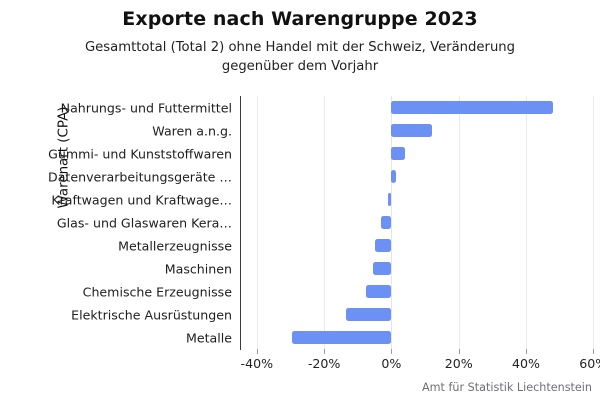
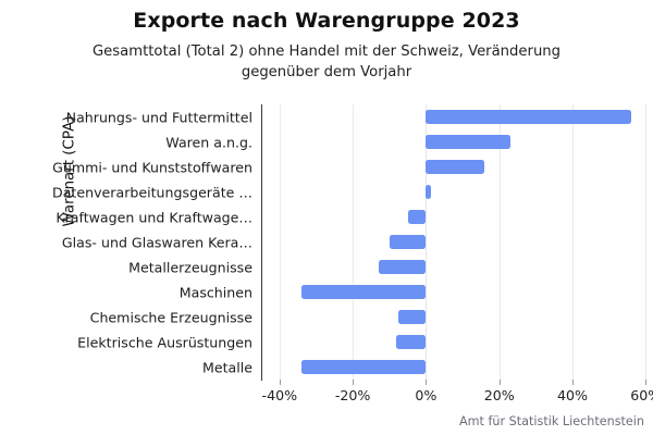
Nahrungs- und Futtermittel: 48% -> 56%
Waren a.n.g.: 12% -> 23%
Gummi- und Kunststoffwaren: 4% -> 16%
Kraftwagen und Kraftwage…: -1% -> -5%
Glas- und Glaswaren Kera…: -3% -> -10%
Metallerzeugnisse: -5% -> -13%
Maschinen: -6% -> -34%
Elektrische Ausrüstungen: -14% -> -8%
Metalle: -30% -> -34%
